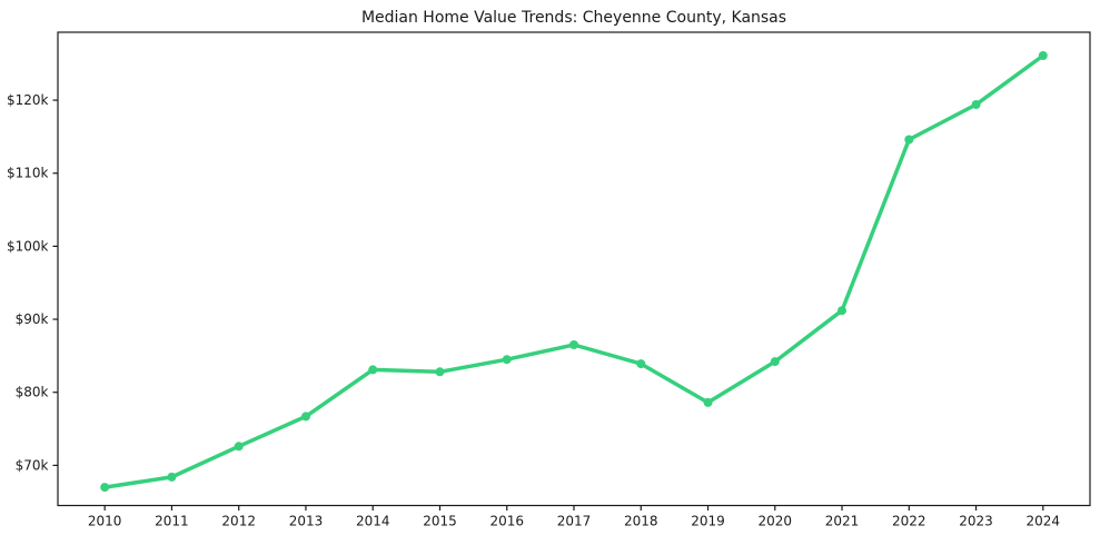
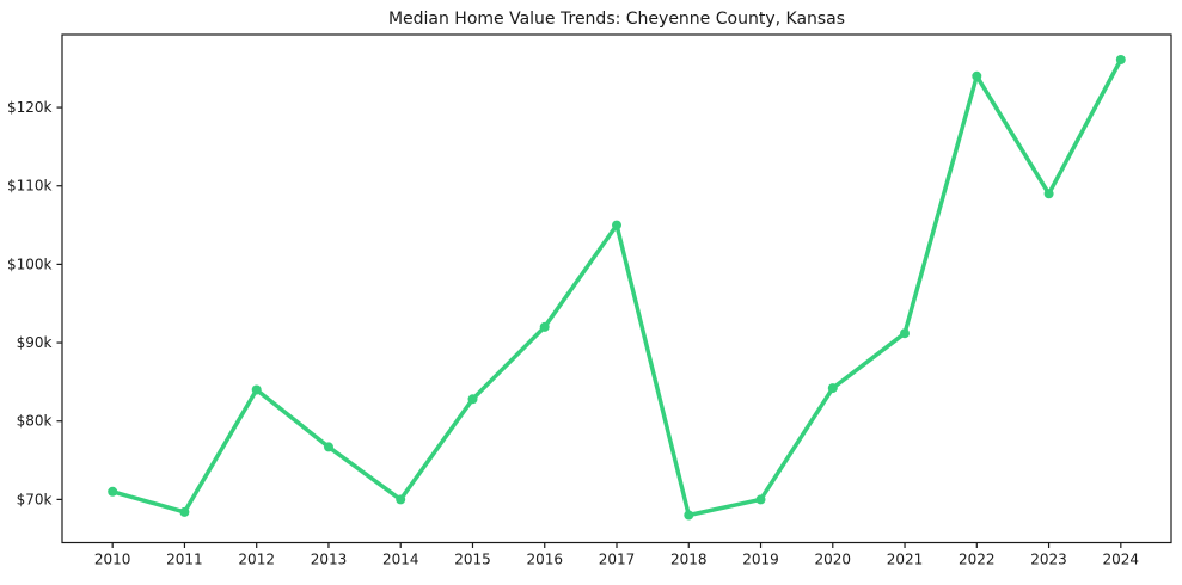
2010: $67k -> $71k
2012: $73k -> $84k
2014: $83k -> $70k
2016: $84k -> $92k
2017: $86k -> $105k
2018: $84k -> $68k
2019: $79k -> $70k
2022: $115k -> $124k
2023: $119k -> $109k
